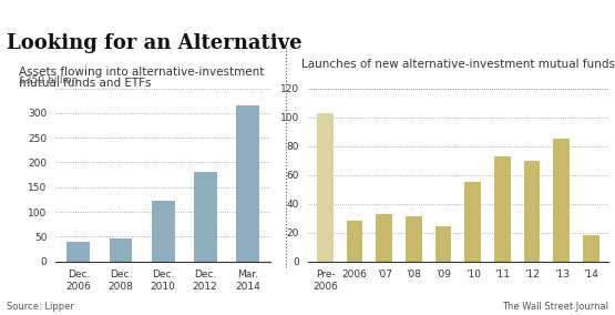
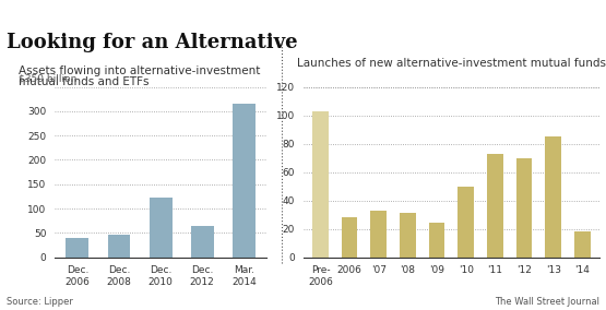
Dec. 2012: 180 -> 65
'10: 55 -> 50
